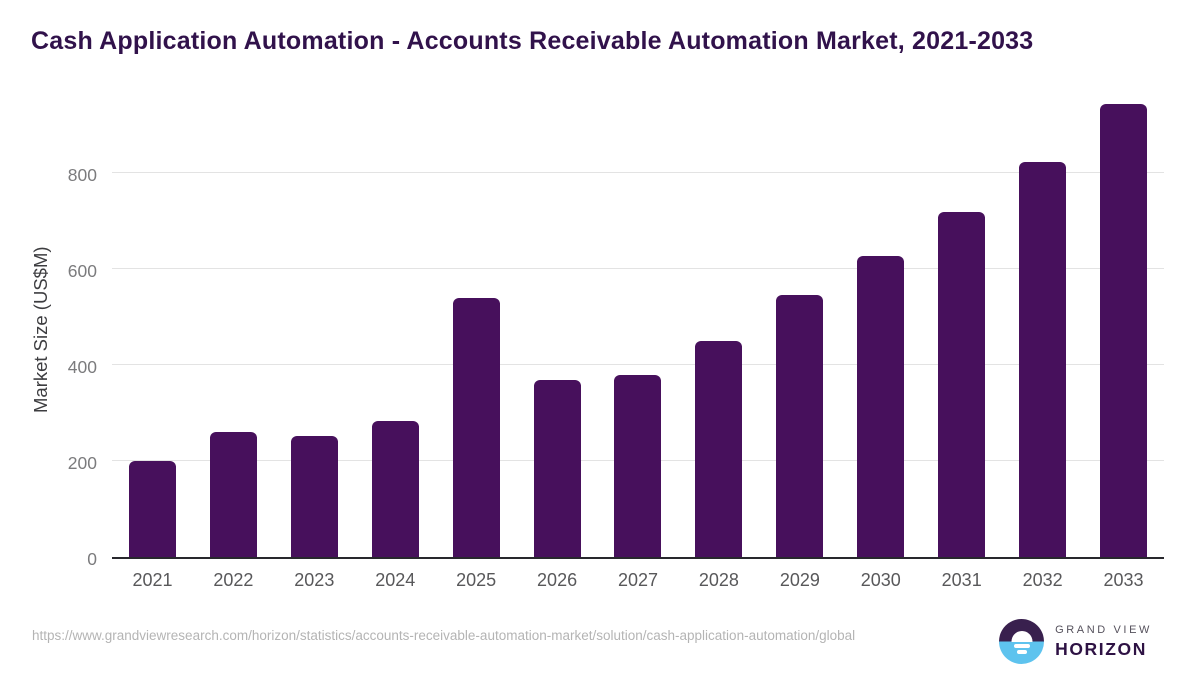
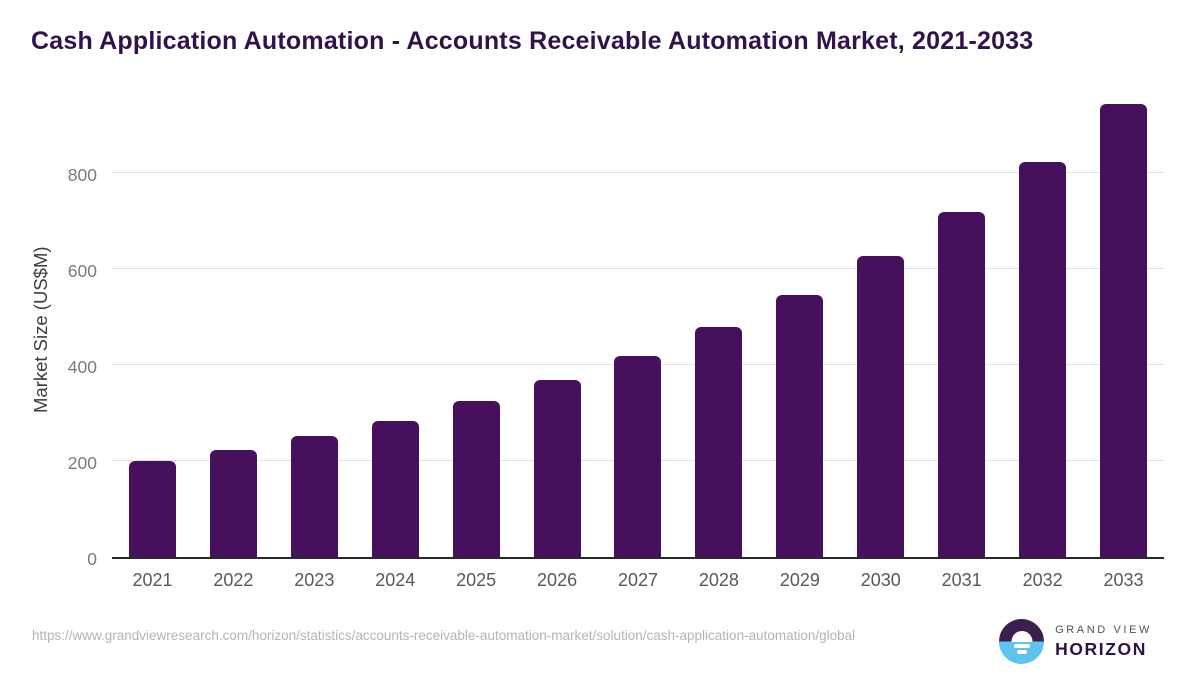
2022: 260 -> 220
2025: 540 -> 320
2027: 380 -> 420
2028: 450 -> 480
